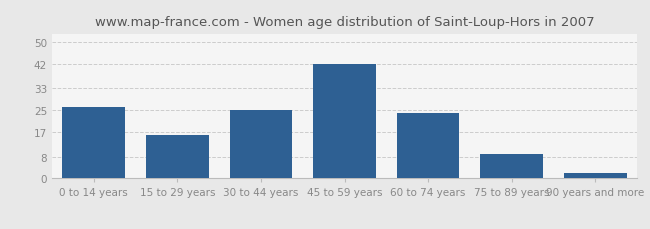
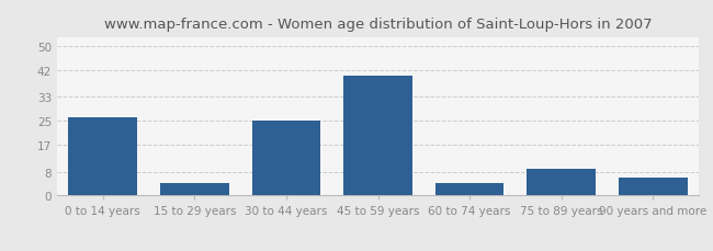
15 to 29 years: 16 -> 4
45 to 59 years: 42 -> 40
60 to 74 years: 24 -> 4
90 years and more: 2 -> 6
